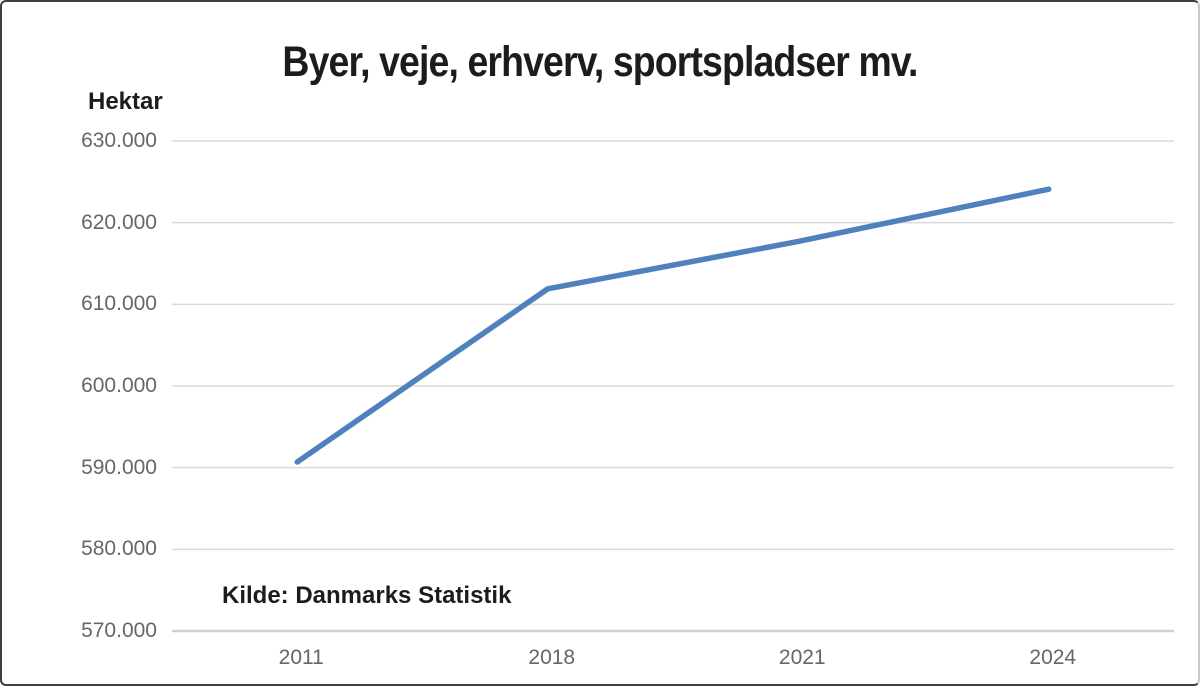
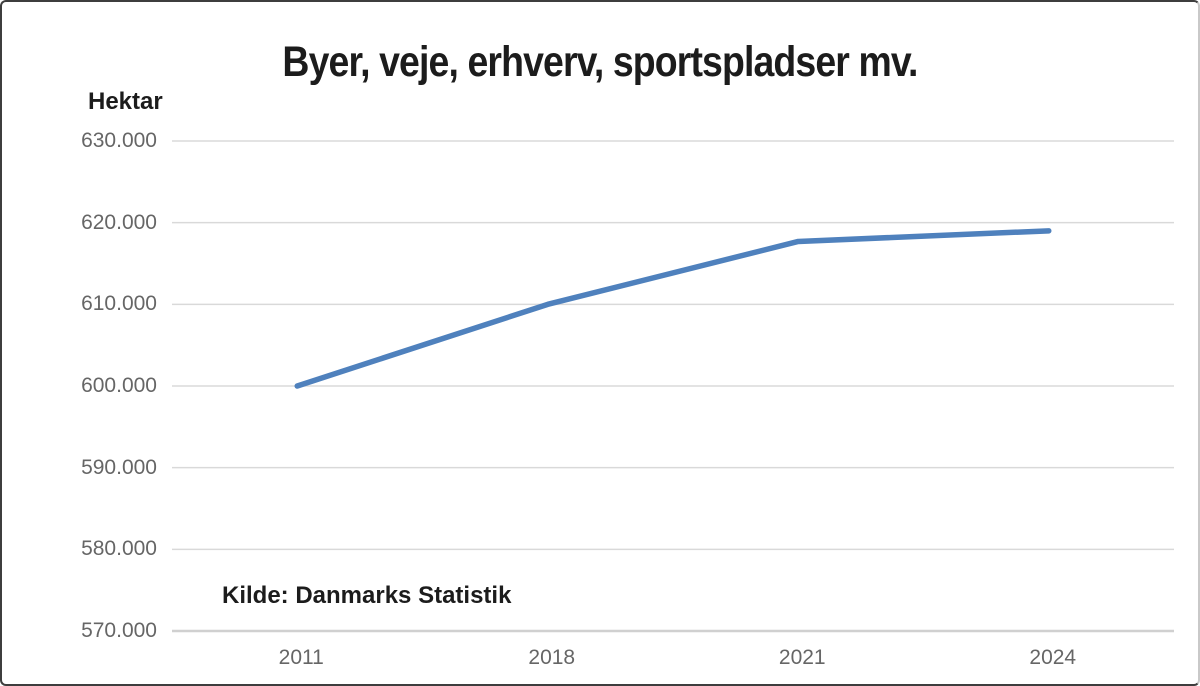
2011: 591000 -> 600000
2018: 612000 -> 610000
2024: 624000 -> 619000
